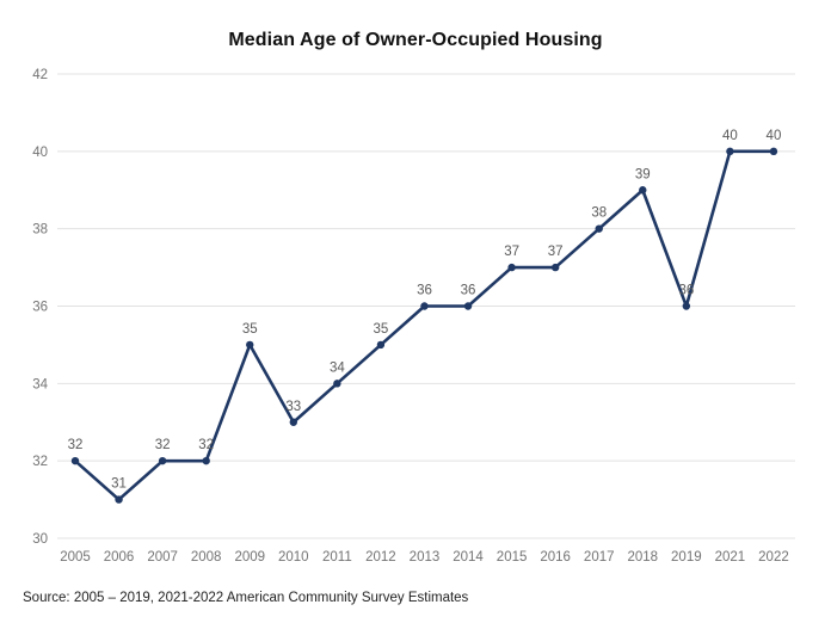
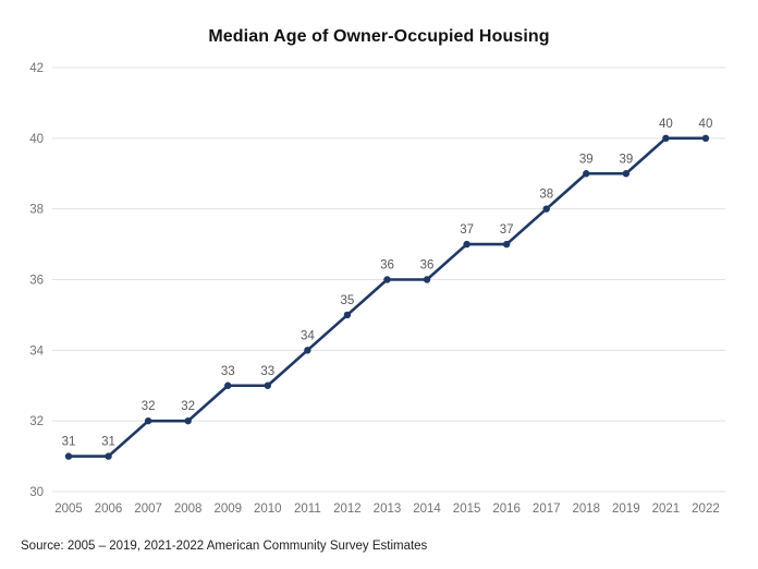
2005: 32 -> 31
2009: 35 -> 33
2019: 36 -> 39
